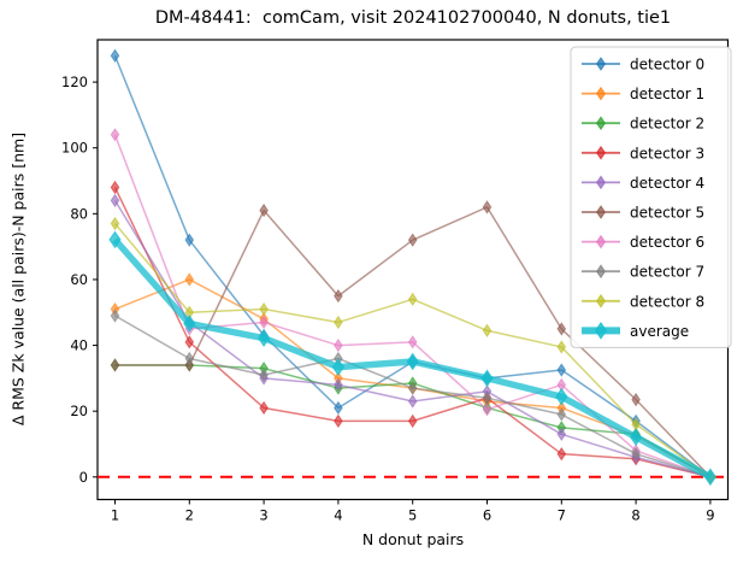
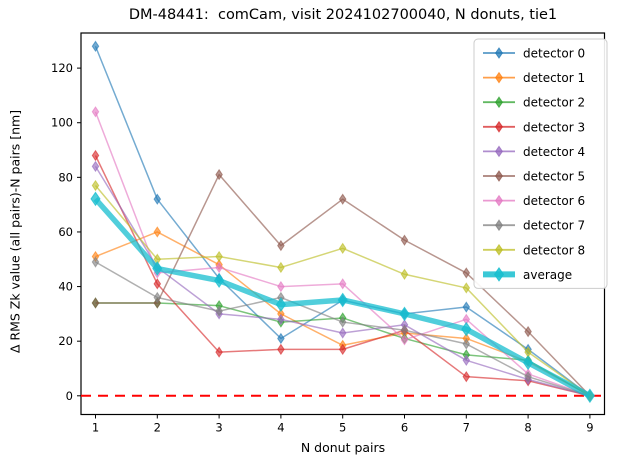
detector 3/3: 21 -> 16
detector 1/5: 27 -> 18
detector 5/6: 82 -> 57
